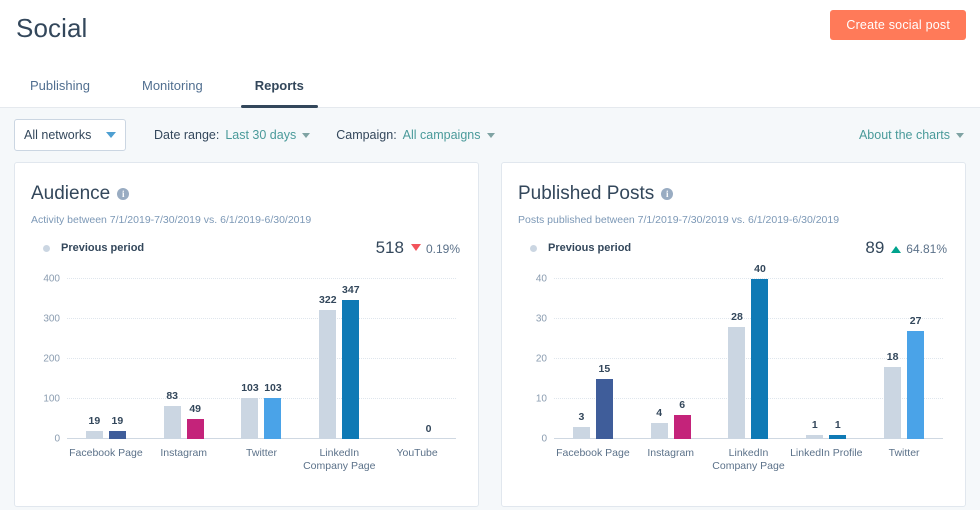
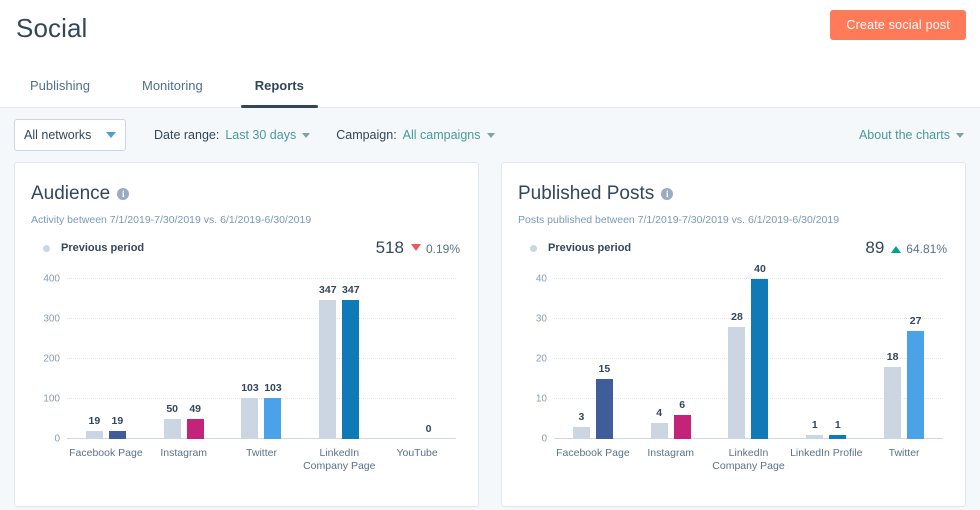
Audience/Previous period/Instagram: 83 -> 50
Audience/Previous period/LinkedIn Company Page: 322 -> 347
